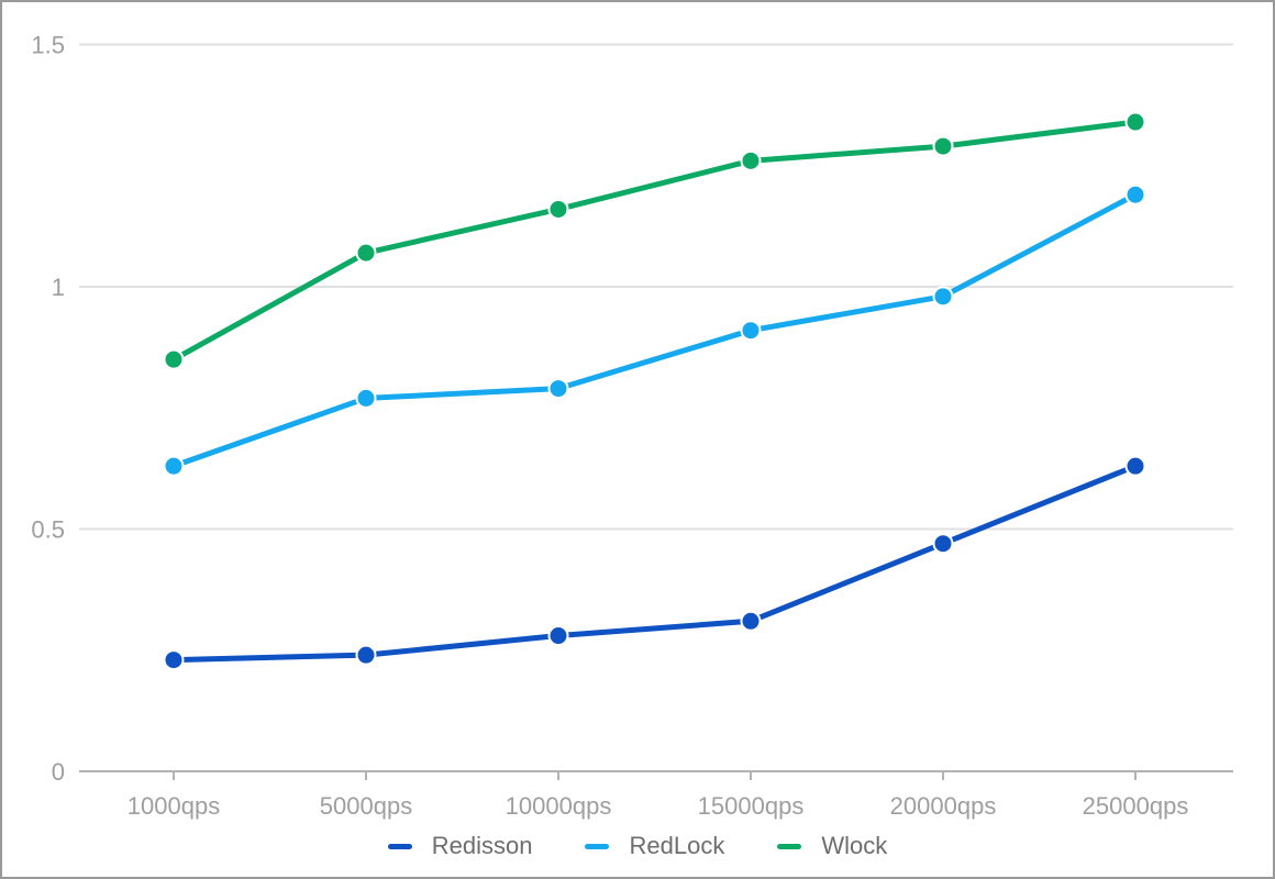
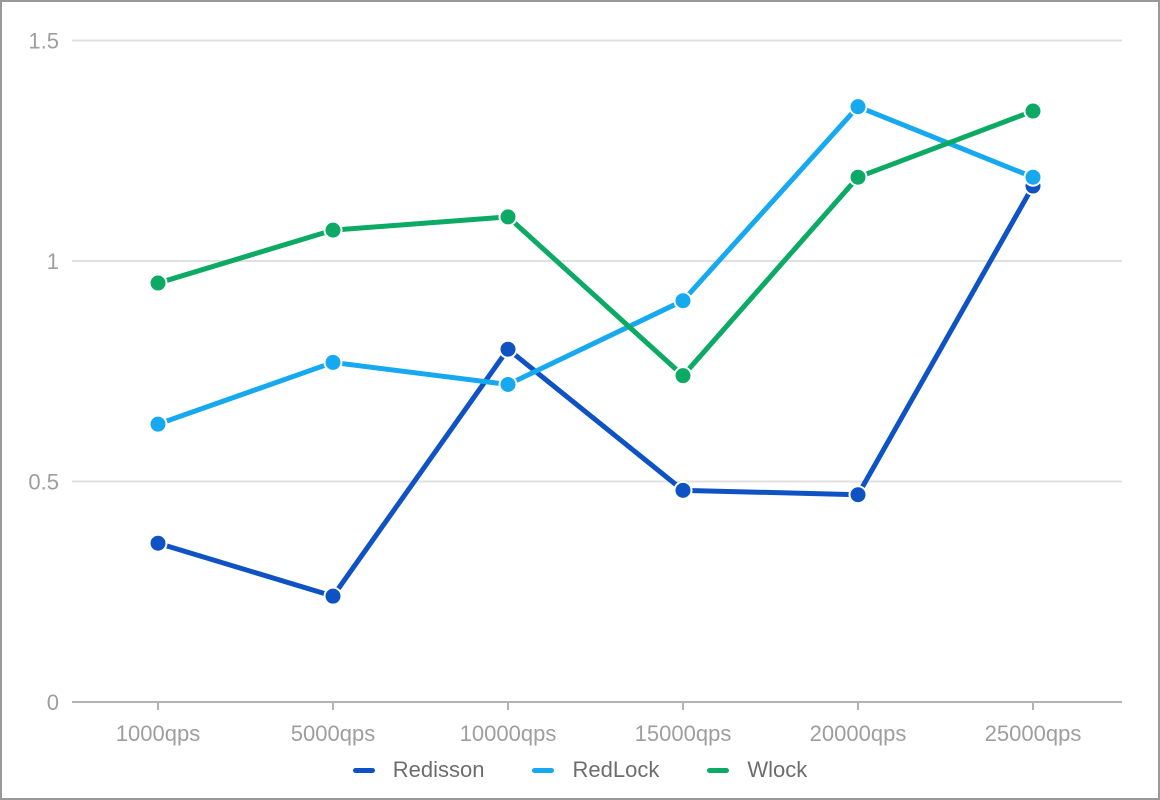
Redisson/1000qps: 0.23 -> 0.36
Wlock/1000qps: 0.85 -> 0.95
Redisson/10000qps: 0.28 -> 0.80
RedLock/10000qps: 0.79 -> 0.72
Wlock/10000qps: 1.16 -> 1.10
Redisson/15000qps: 0.31 -> 0.48
Wlock/15000qps: 1.26 -> 0.74
RedLock/20000qps: 0.98 -> 1.35
Wlock/20000qps: 1.29 -> 1.19
Redisson/25000qps: 0.63 -> 1.17
